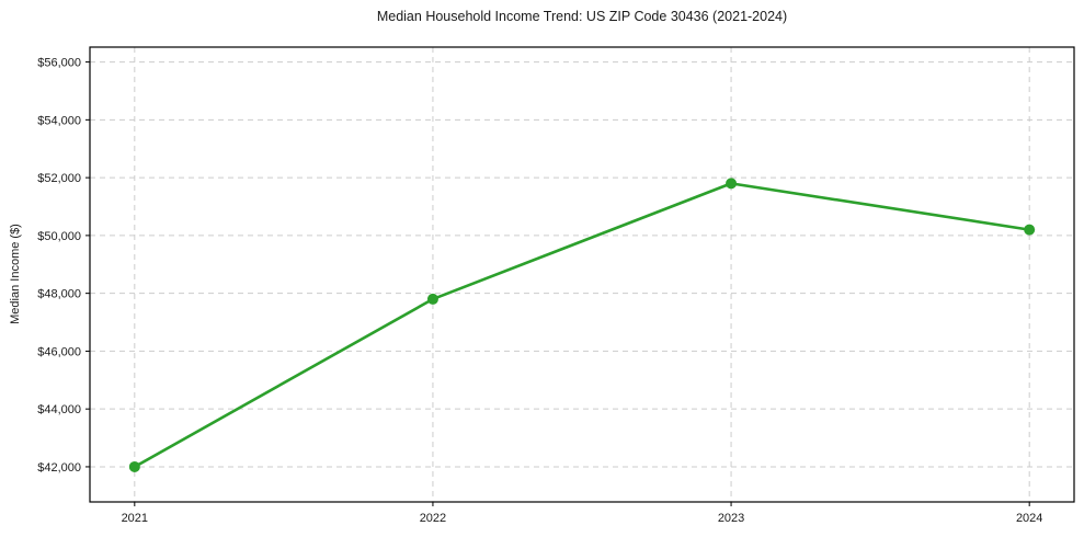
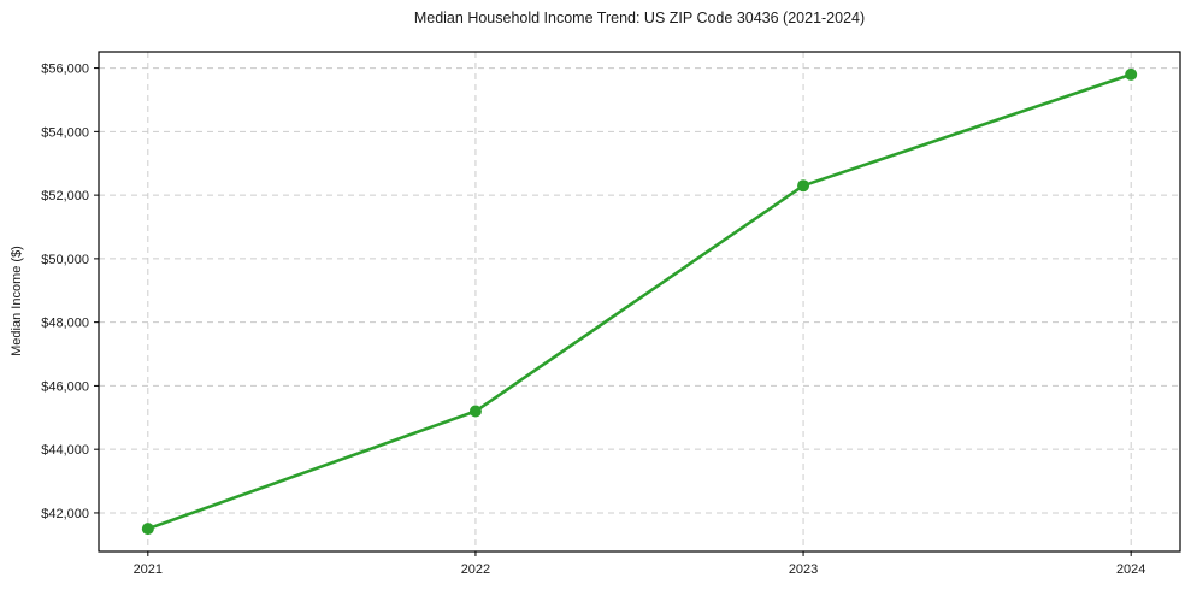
2021: $42000 -> $41500
2022: $47800 -> $45200
2023: $51800 -> $52300
2024: $50200 -> $55800
